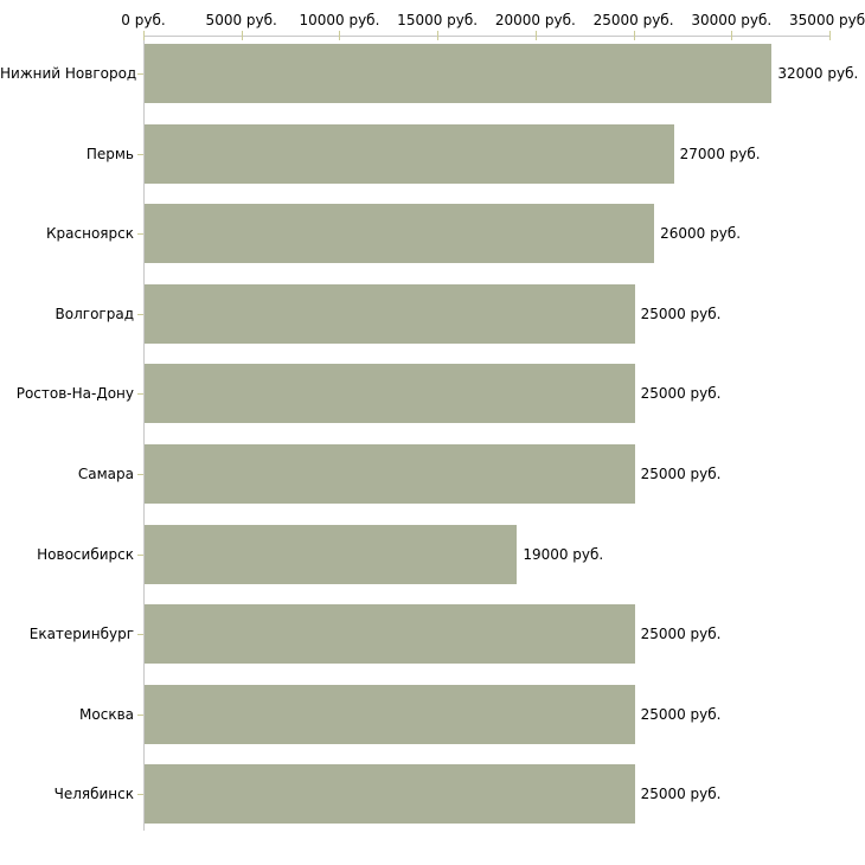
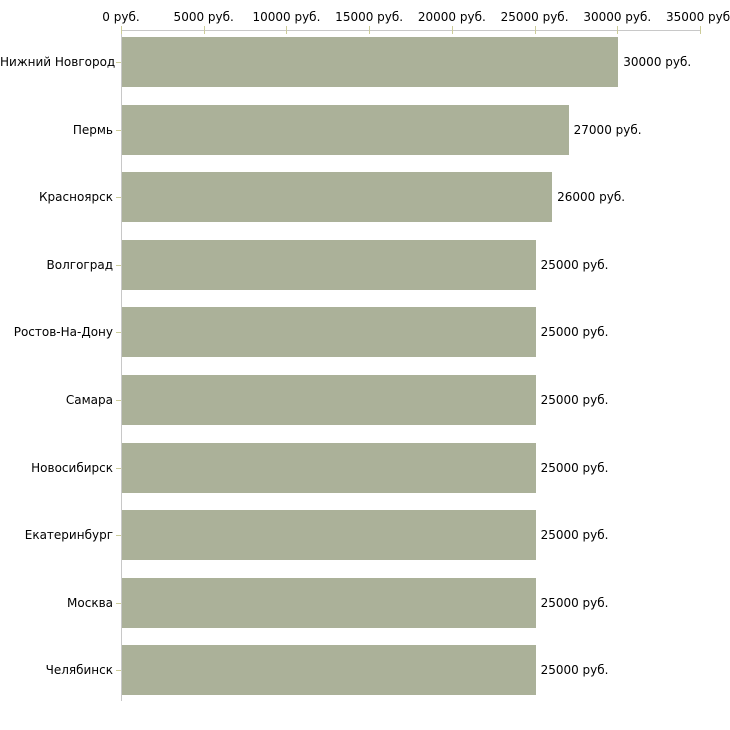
Нижний Новгород: 32000 -> 30000
Новосибирск: 19000 -> 25000
